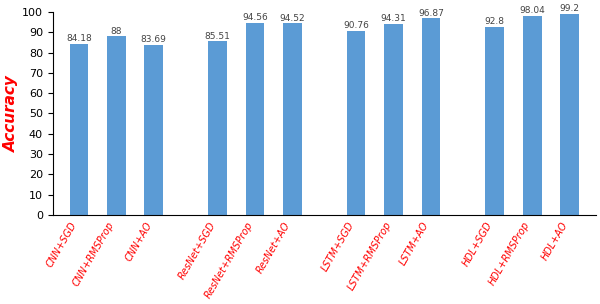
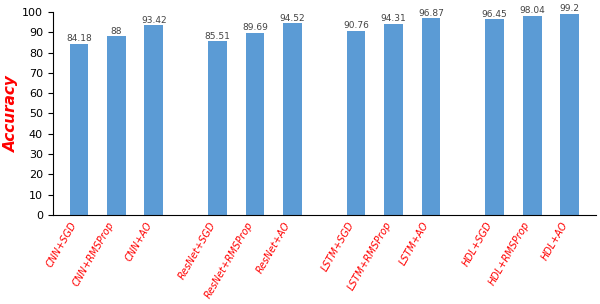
CNN+AO: 83.69 -> 93.42
ResNet+RMSProp: 94.56 -> 89.69
HDL+SGD: 92.8 -> 96.45
